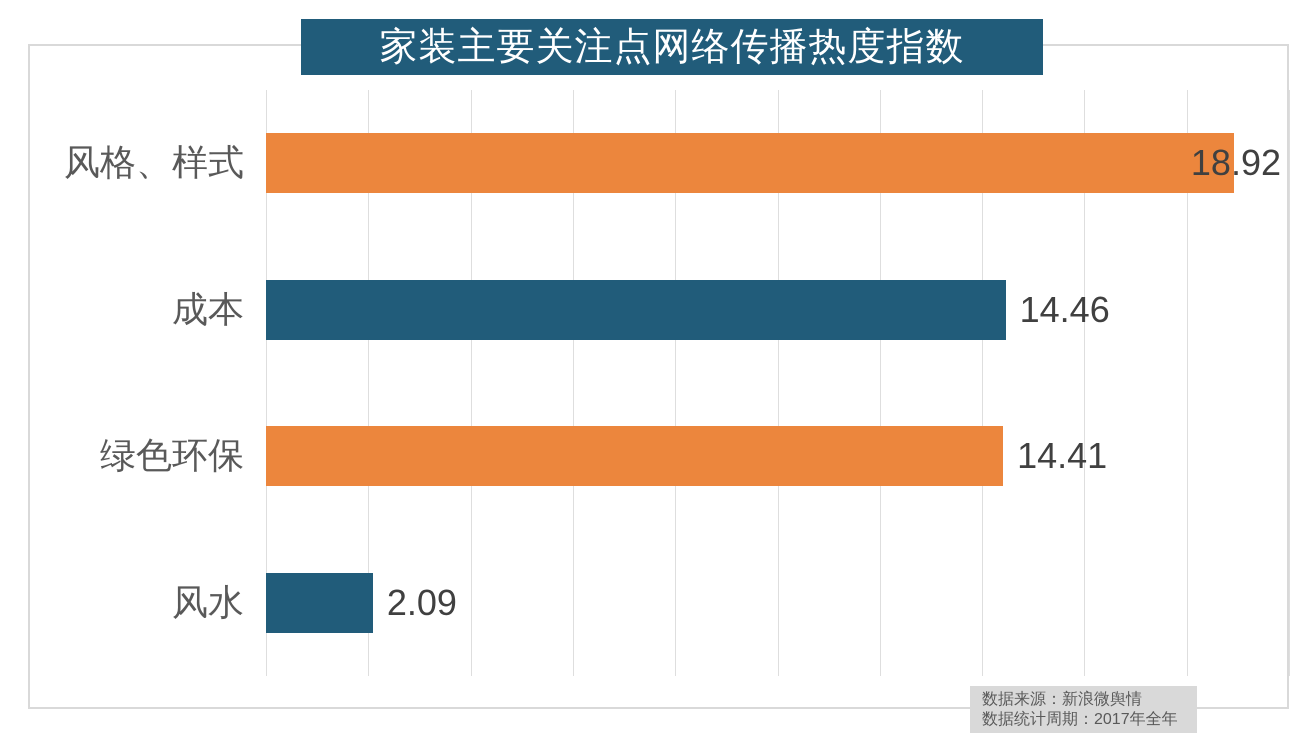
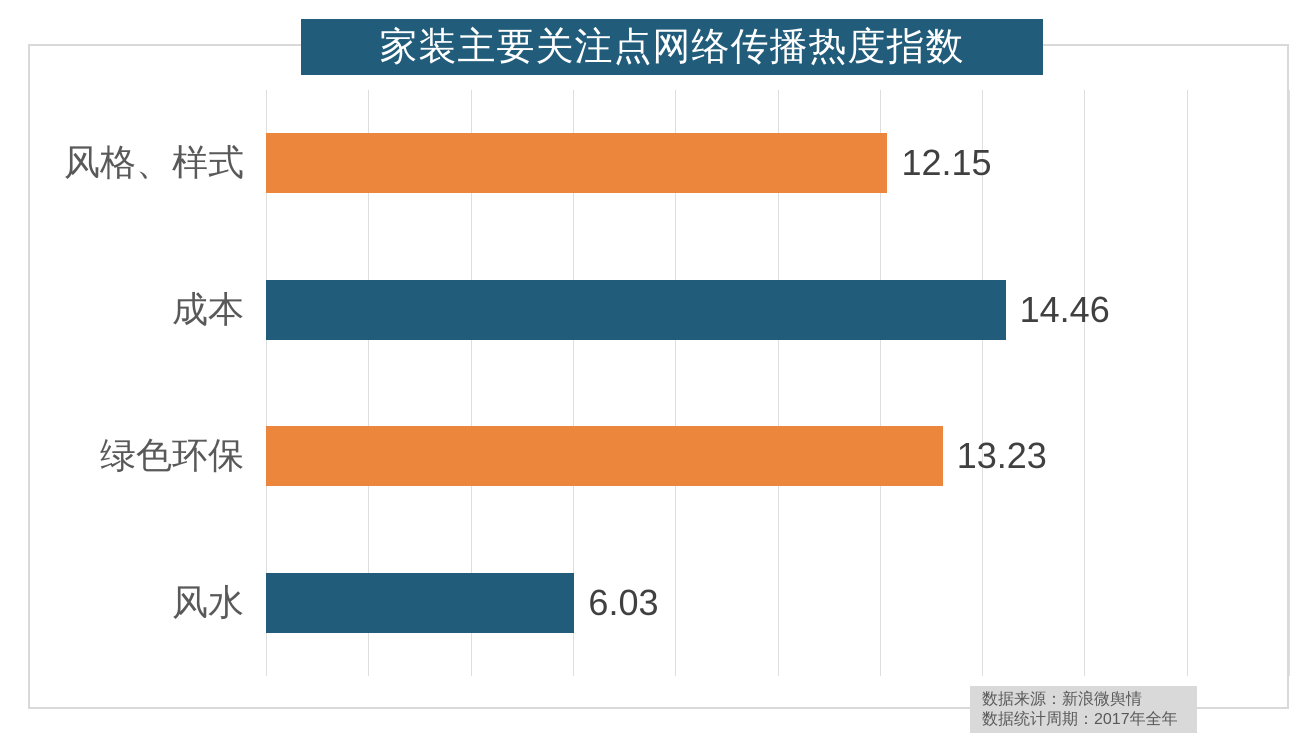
风格、样式: 18.92 -> 12.15
绿色环保: 14.41 -> 13.23
风水: 2.09 -> 6.03
